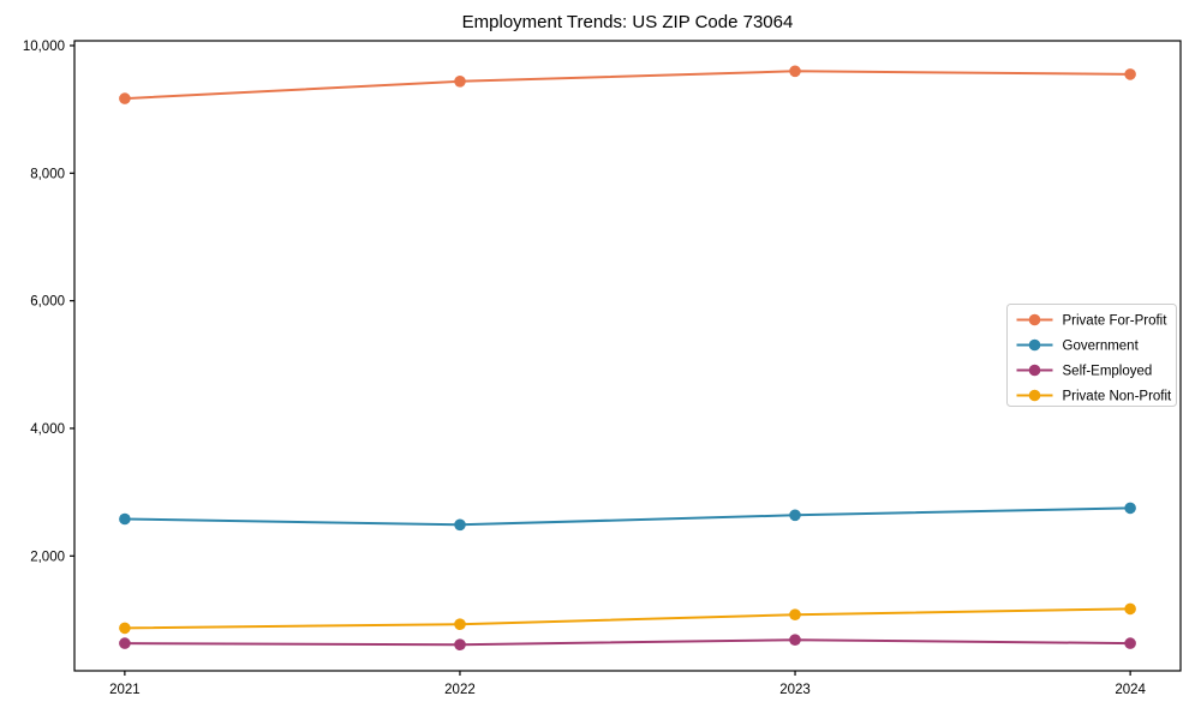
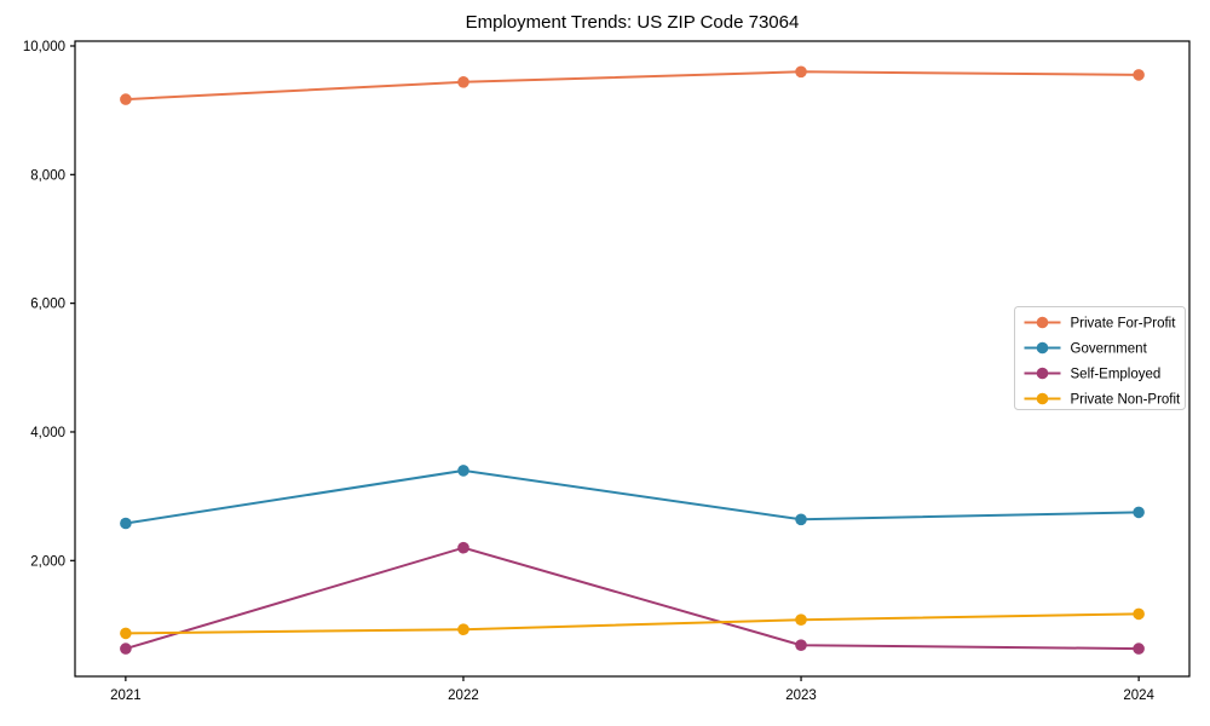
Government/2022: 2500 -> 3400
Self-Employed/2022: 600 -> 2200
